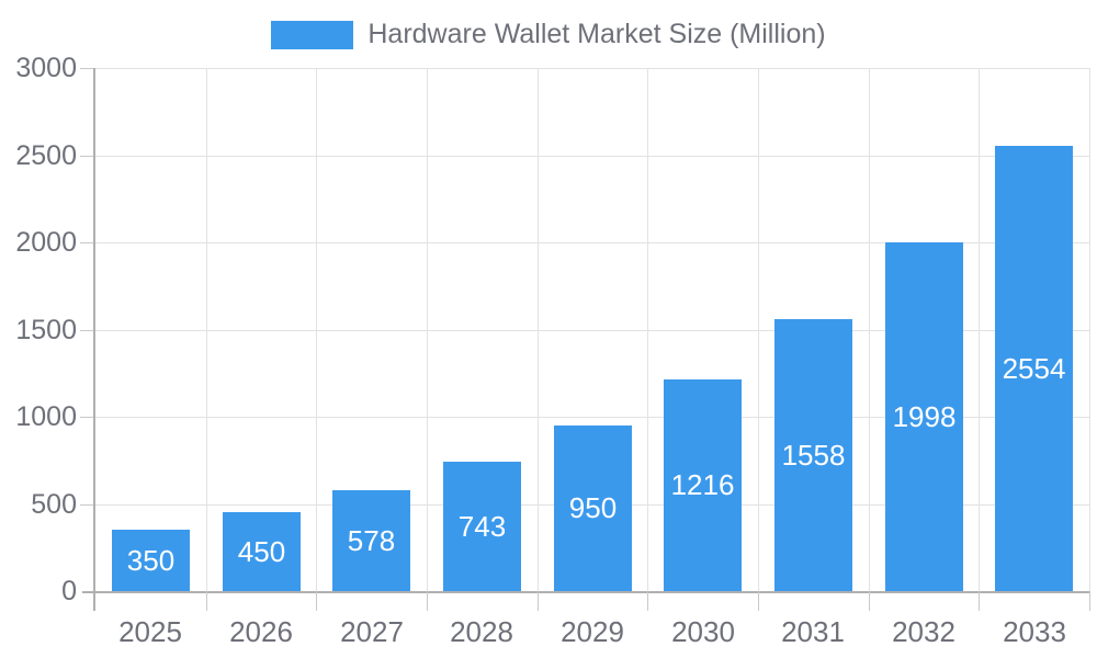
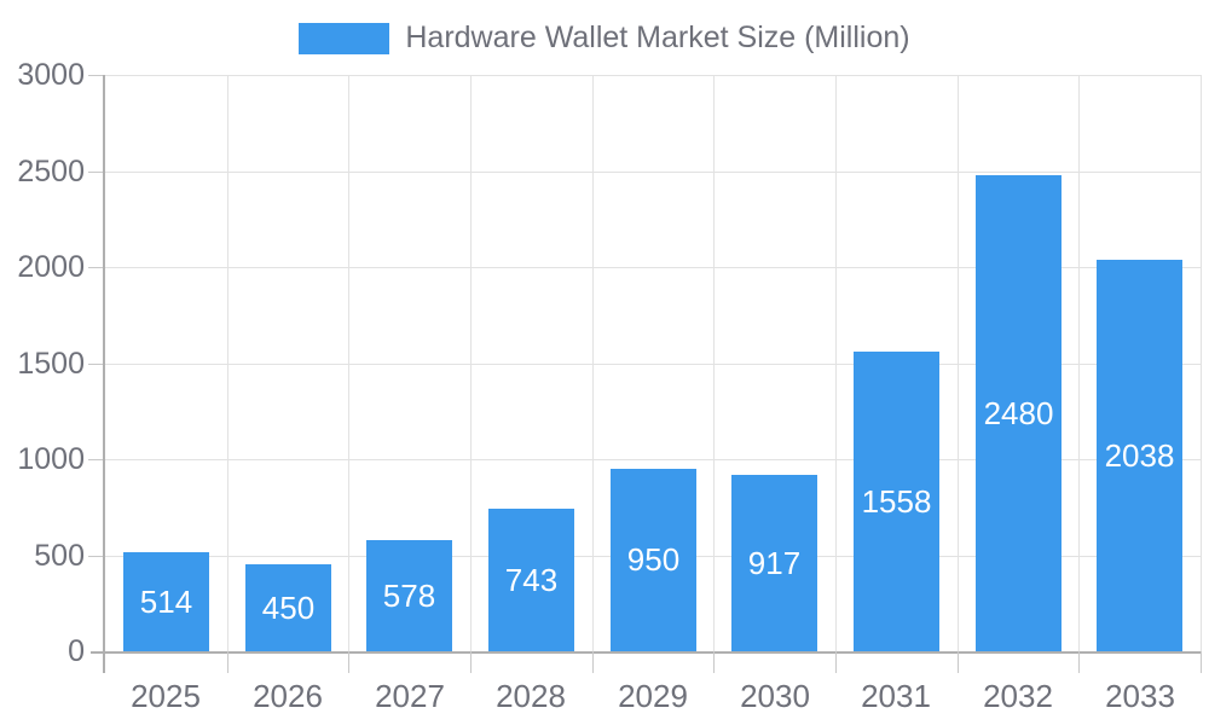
2025: 350 -> 514
2030: 1216 -> 917
2032: 1998 -> 2480
2033: 2554 -> 2038
